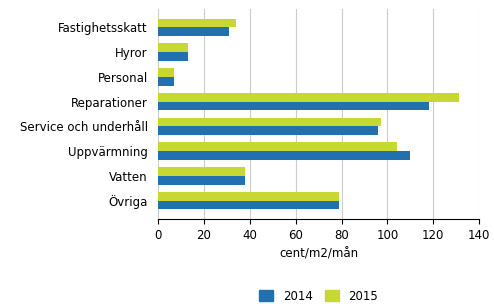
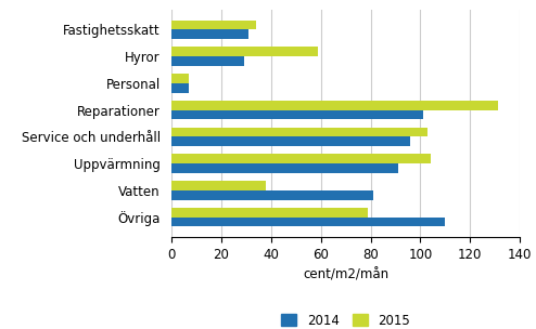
2015/Hyror: 13 -> 59
2014/Hyror: 13 -> 29
2014/Reparationer: 118 -> 101
2015/Service och underhåll: 97 -> 103
2014/Uppvärmning: 110 -> 91
2014/Vatten: 38 -> 81
2014/Övriga: 79 -> 110
